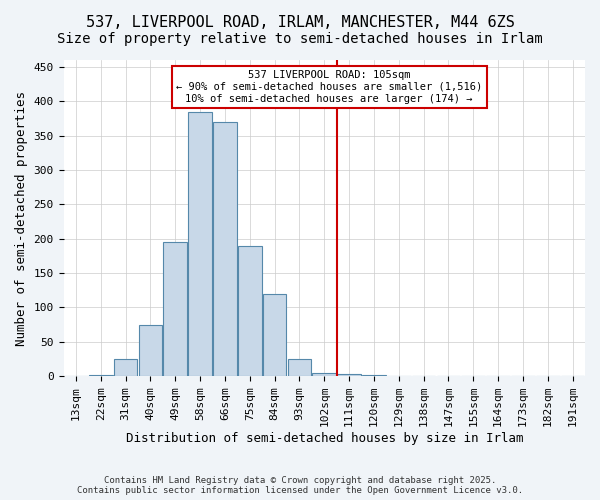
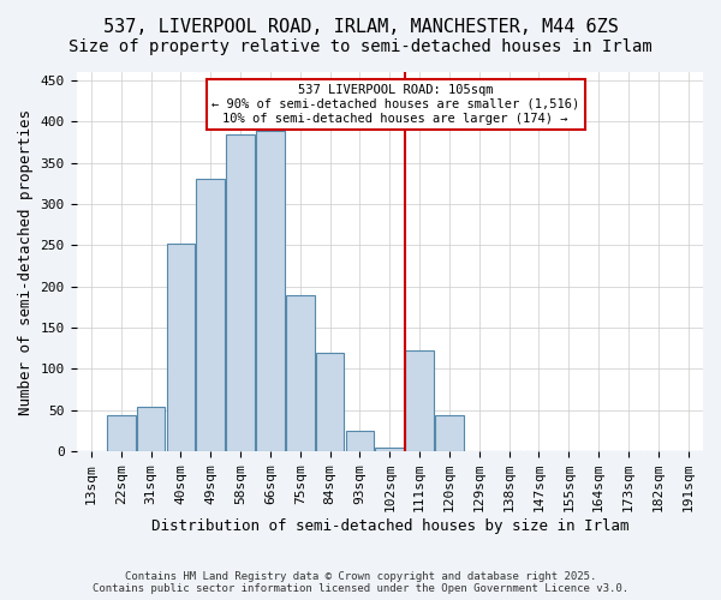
22sqm: 2 -> 44
31sqm: 25 -> 54
40sqm: 75 -> 252
49sqm: 195 -> 330
66sqm: 370 -> 388
111sqm: 3 -> 122
120sqm: 2 -> 44
